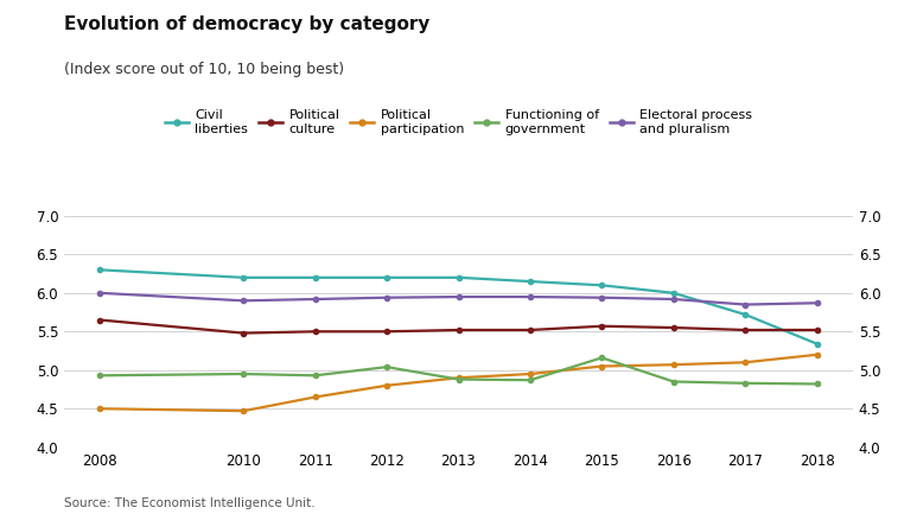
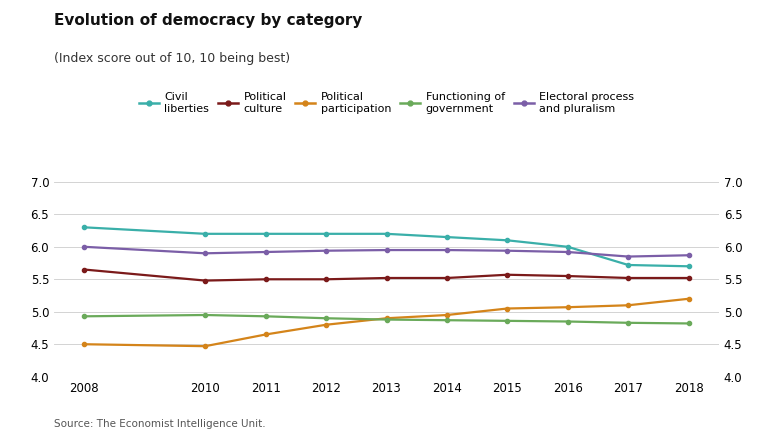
Functioning of government/2012: 5.04 -> 4.90
Functioning of government/2015: 5.16 -> 4.86
Civil liberties/2018: 5.34 -> 5.70
